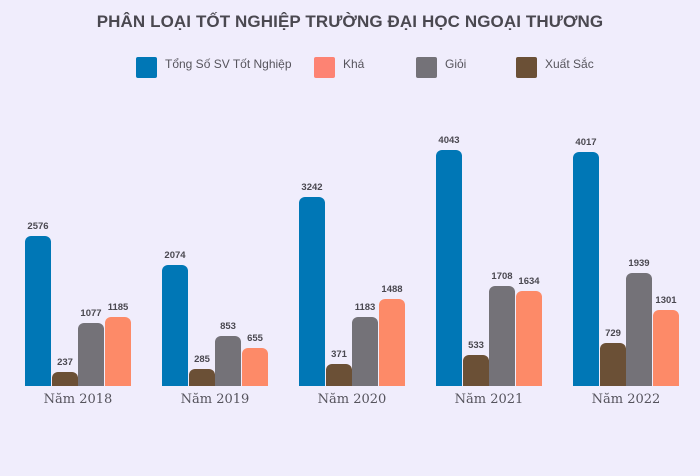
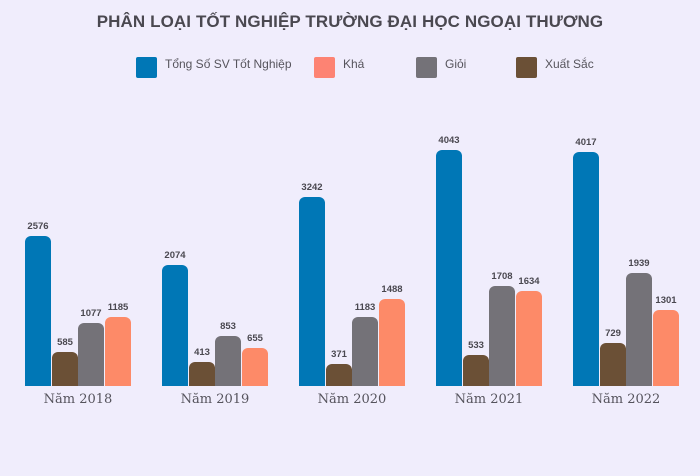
Xuất Sắc/Năm 2018: 237 -> 585
Xuất Sắc/Năm 2019: 285 -> 413
